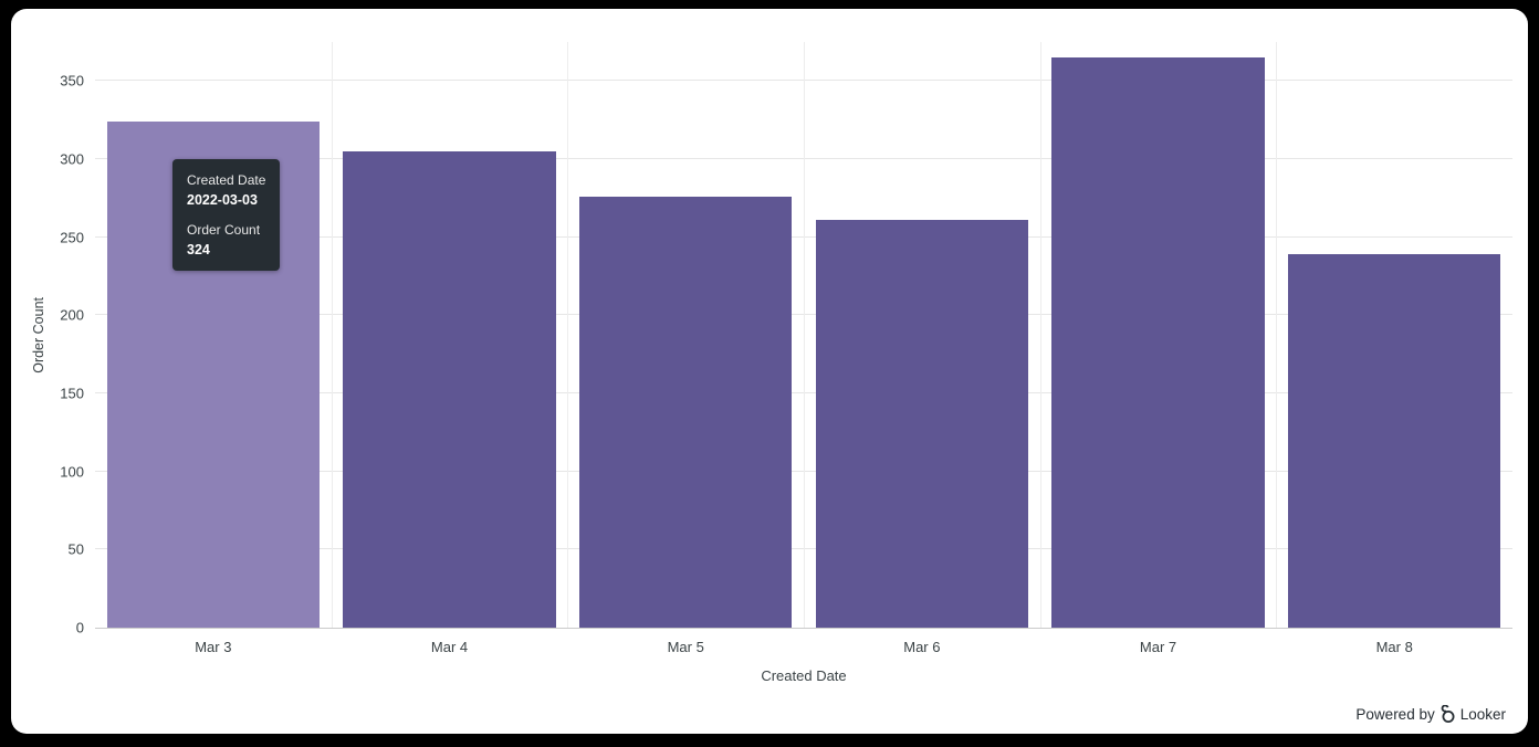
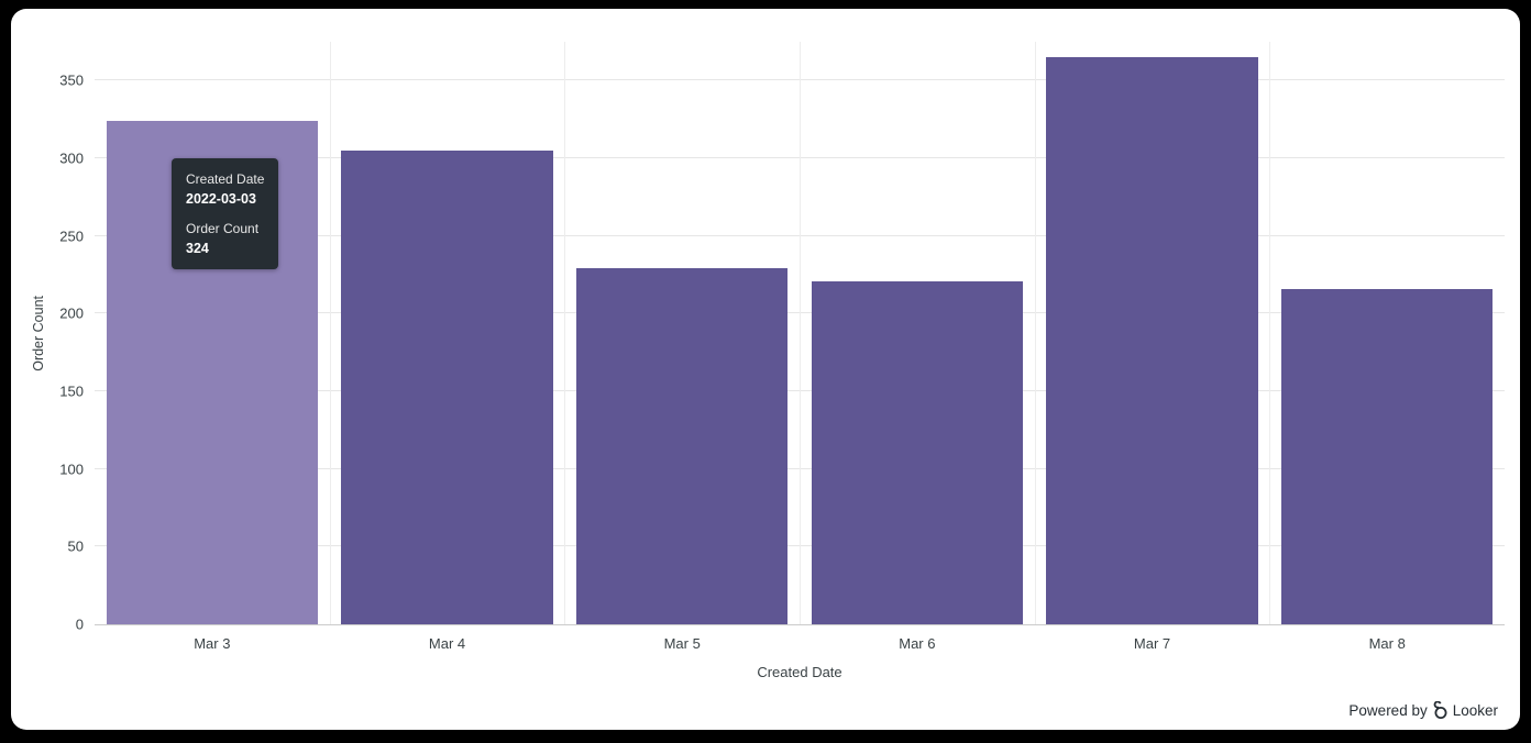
Mar 5: 276 -> 229
Mar 6: 261 -> 221
Mar 8: 239 -> 216
